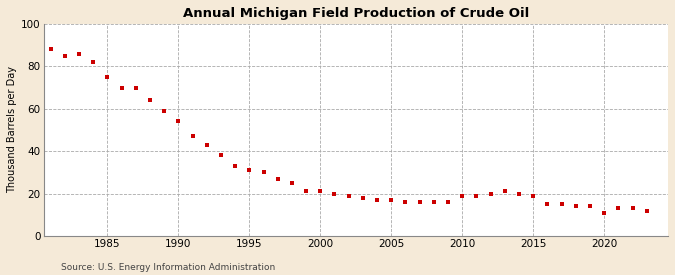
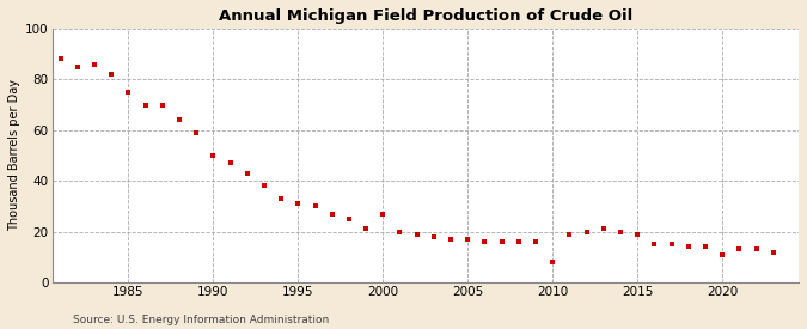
1990: 54 -> 50
2000: 21 -> 27
2010: 19 -> 8
